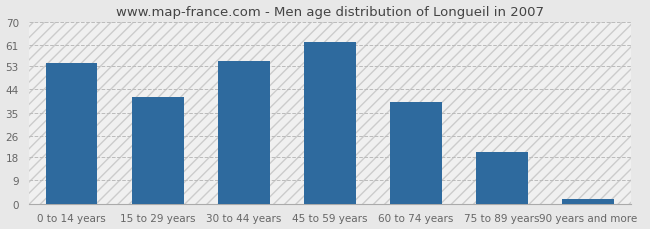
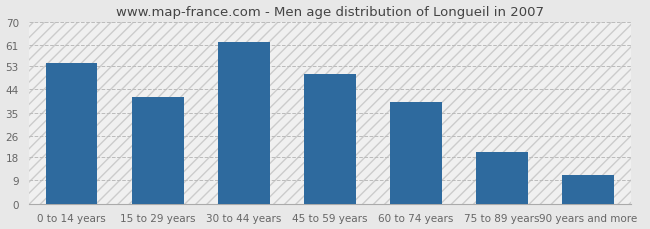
30 to 44 years: 55 -> 62
45 to 59 years: 62 -> 50
90 years and more: 2 -> 11
